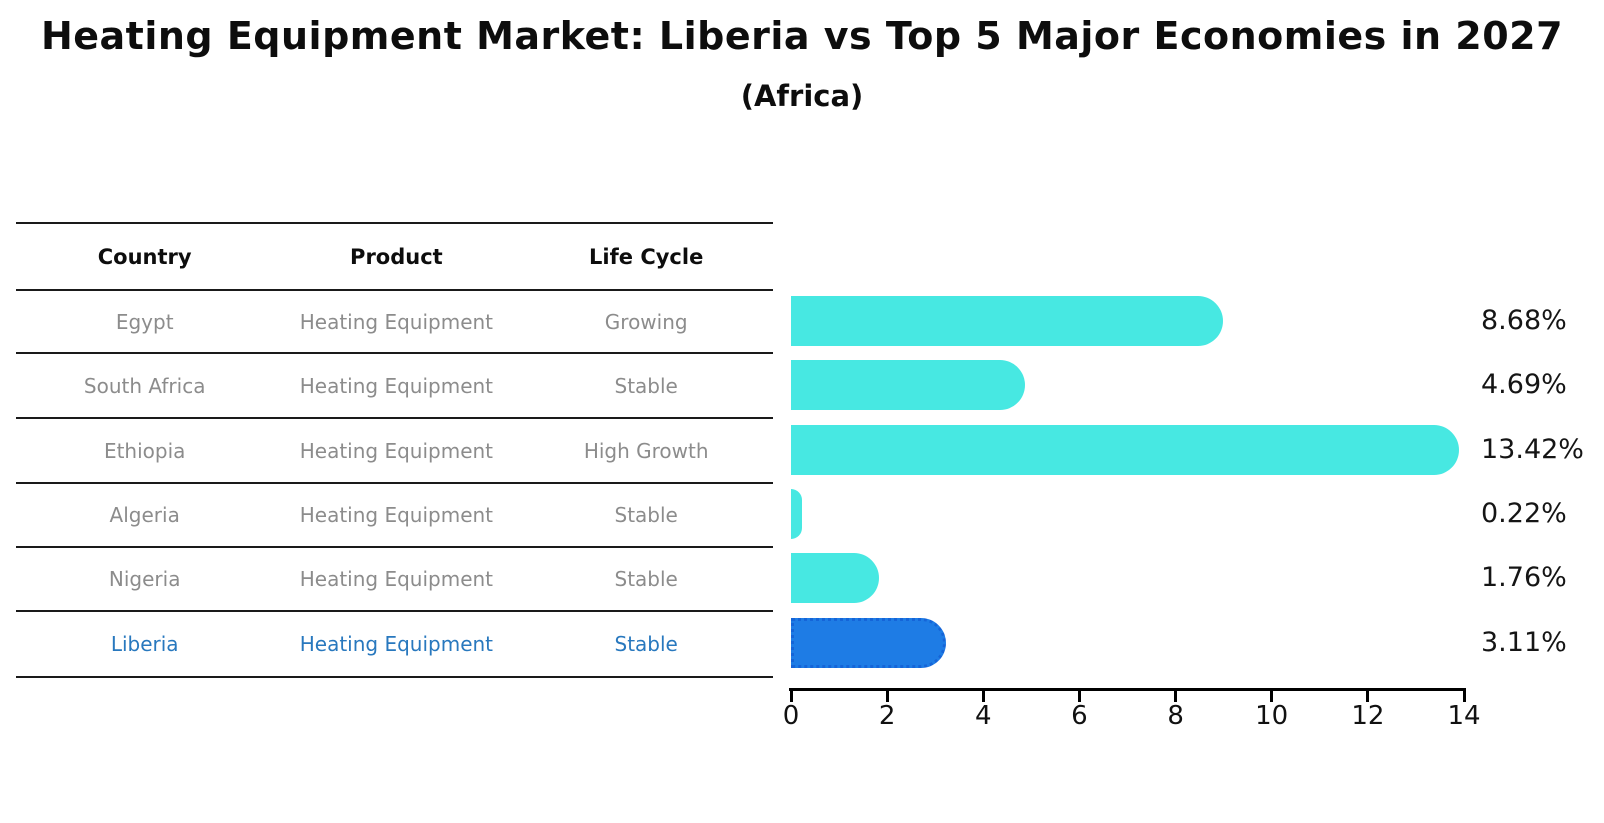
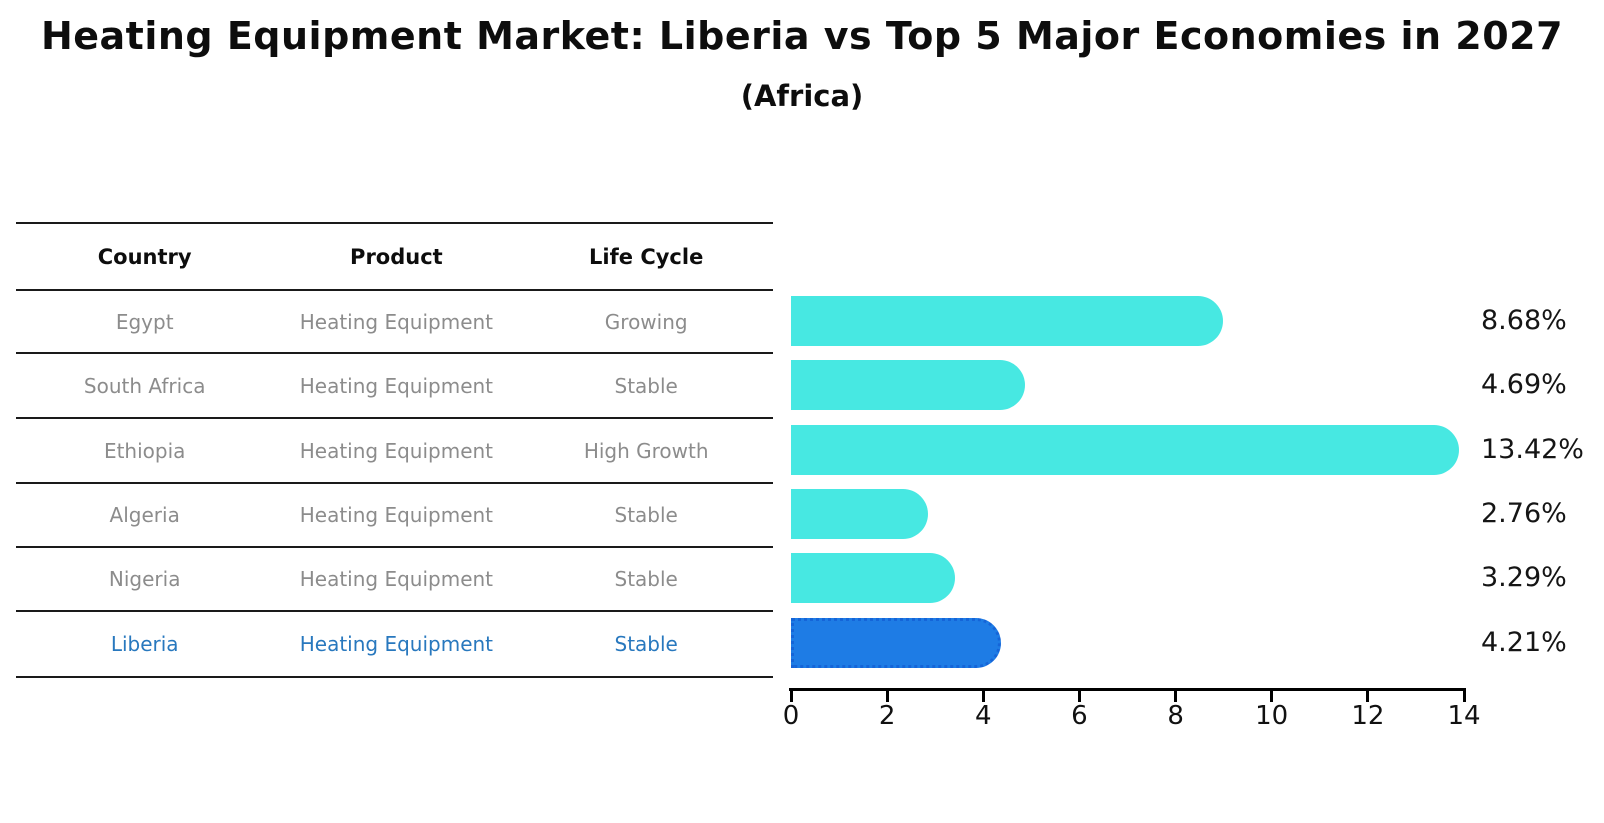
Algeria: 0.22% -> 2.76%
Nigeria: 1.76% -> 3.29%
Liberia: 3.11% -> 4.21%
